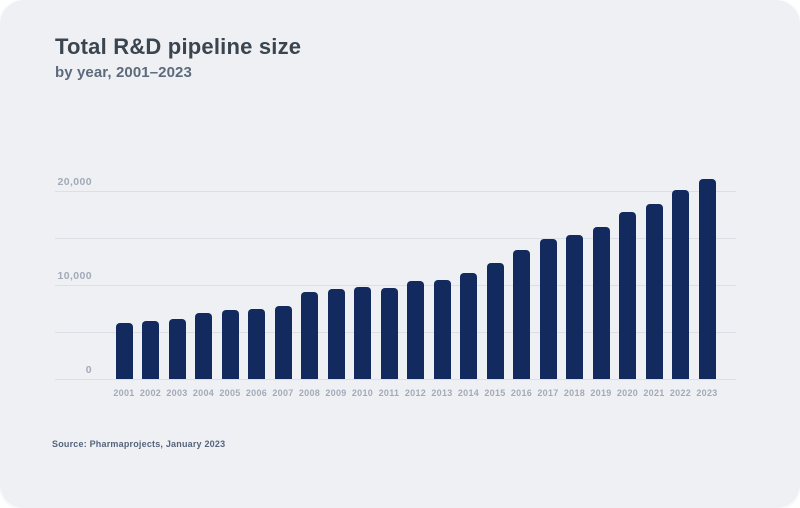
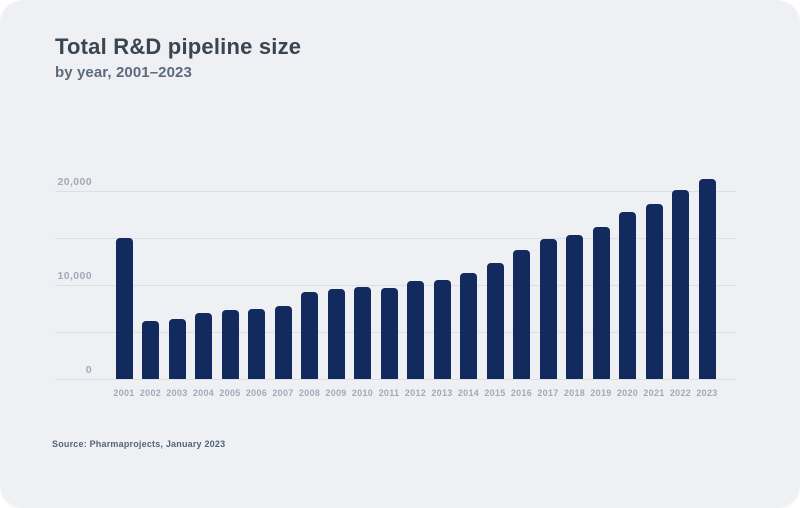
2001: 6000 -> 15000
